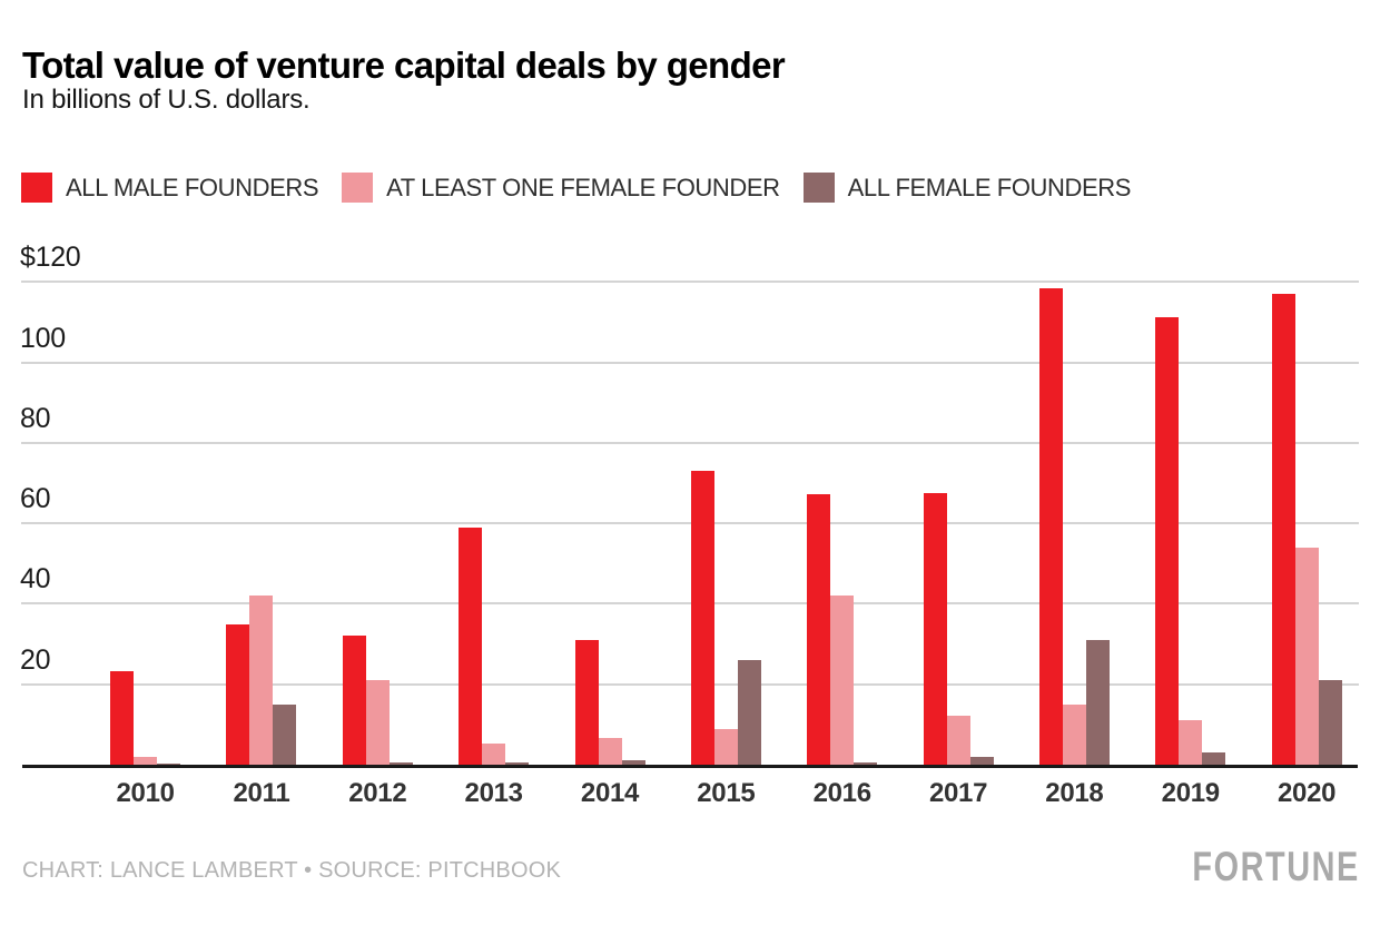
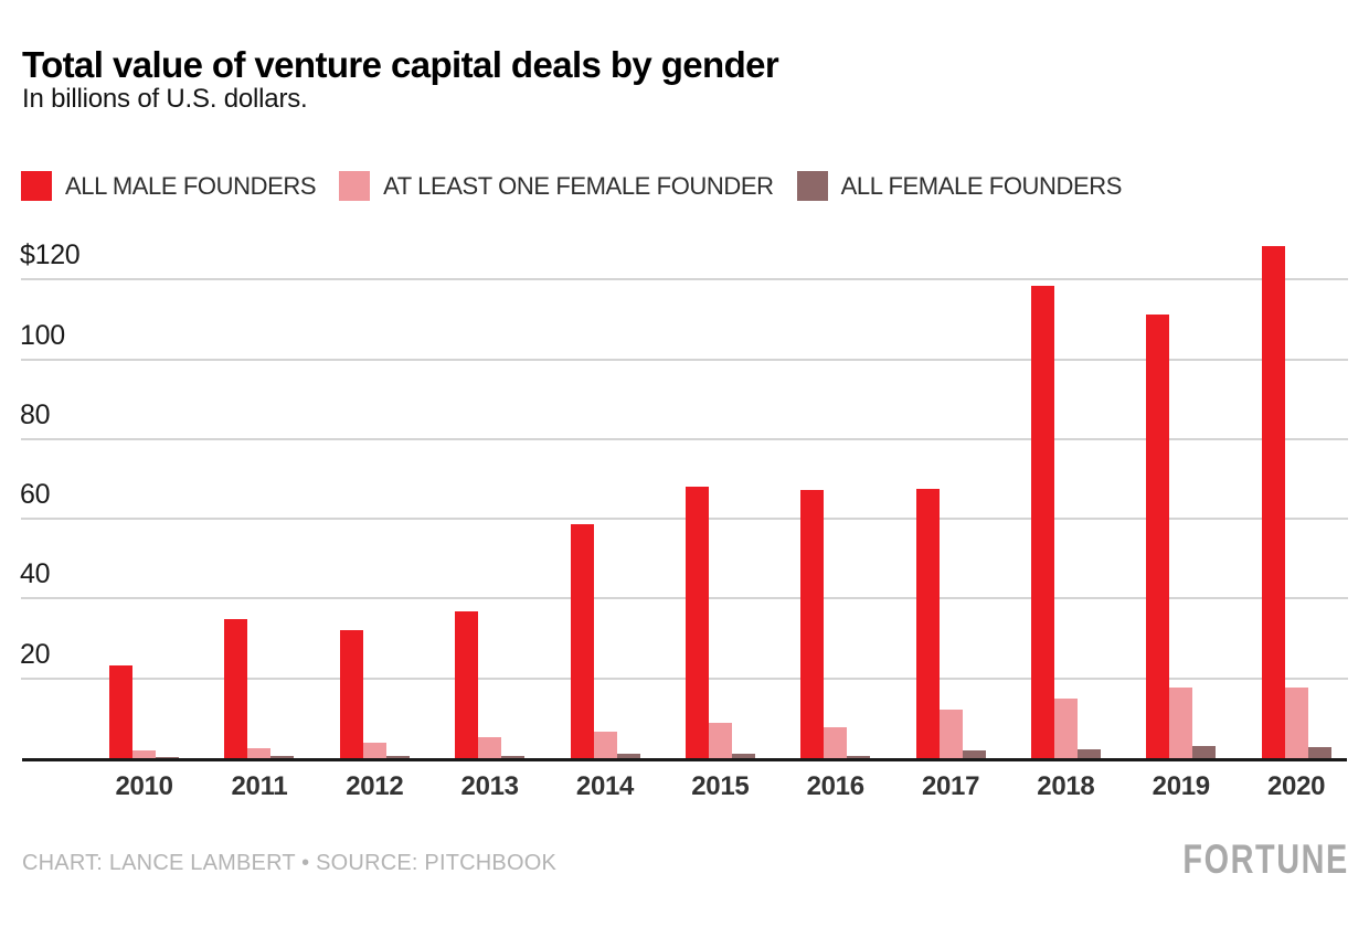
AT LEAST ONE FEMALE FOUNDER/2011: $42 -> $2
ALL FEMALE FOUNDERS/2011: $15 -> $1
AT LEAST ONE FEMALE FOUNDER/2012: $21 -> $4
ALL MALE FOUNDERS/2013: $59 -> $37
ALL MALE FOUNDERS/2014: $31 -> $59
ALL MALE FOUNDERS/2015: $73 -> $68
ALL FEMALE FOUNDERS/2015: $26 -> $1
AT LEAST ONE FEMALE FOUNDER/2016: $42 -> $8
ALL FEMALE FOUNDERS/2018: $31 -> $2
AT LEAST ONE FEMALE FOUNDER/2019: $11 -> $18
ALL MALE FOUNDERS/2020: $117 -> $128
AT LEAST ONE FEMALE FOUNDER/2020: $54 -> $18
ALL FEMALE FOUNDERS/2020: $21 -> $3
